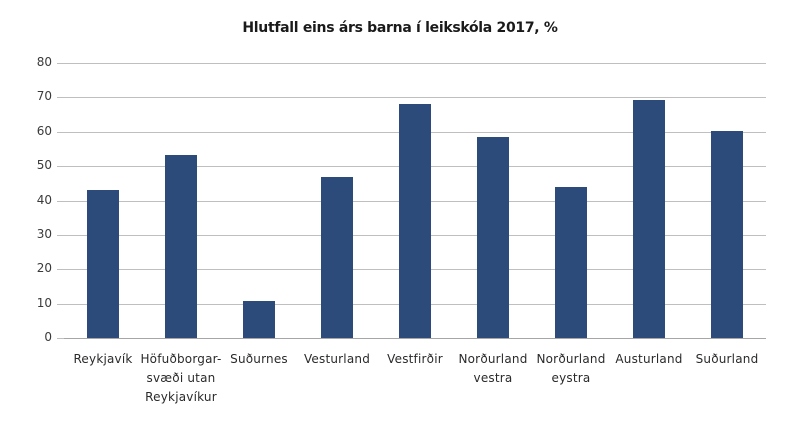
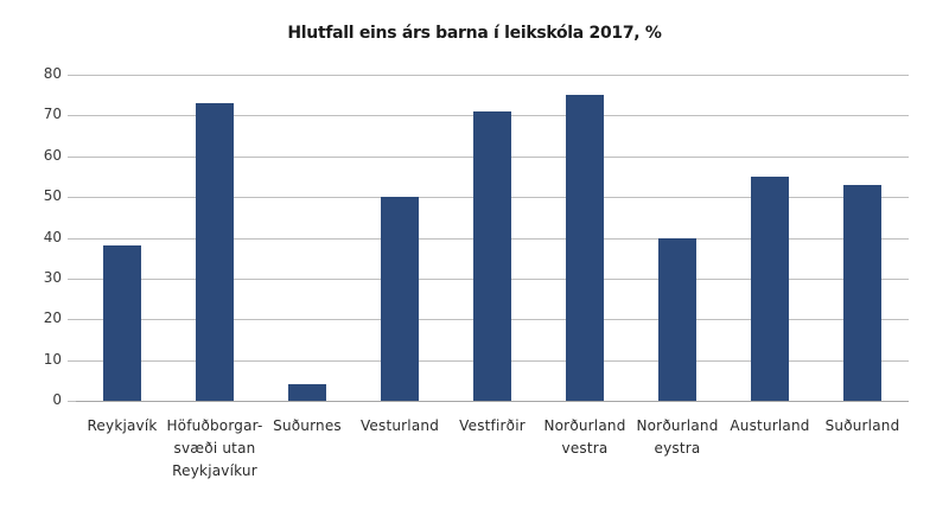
Reykjavík: 43 -> 38
Höfuðborgar- svæði utan Reykjavíkur: 53 -> 73
Suðurnes: 11 -> 4
Vesturland: 47 -> 50
Vestfirðir: 68 -> 71
Norðurland vestra: 58 -> 75
Norðurland eystra: 44 -> 40
Austurland: 69 -> 55
Suðurland: 60 -> 53
